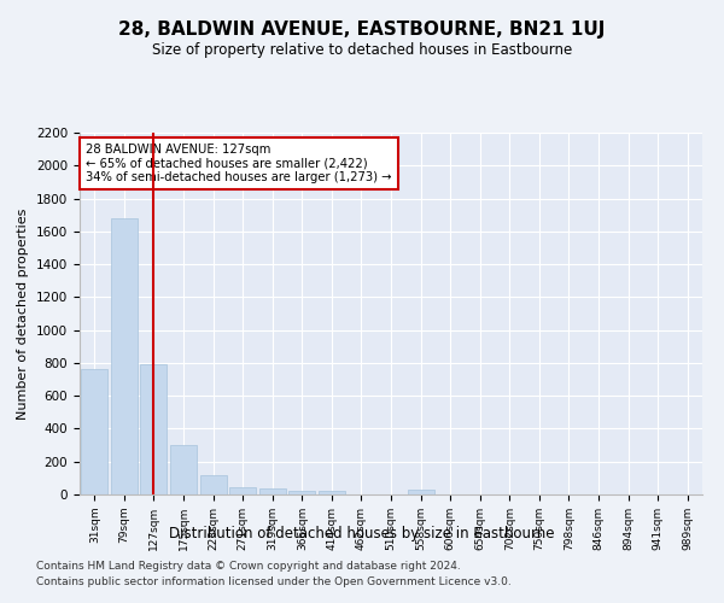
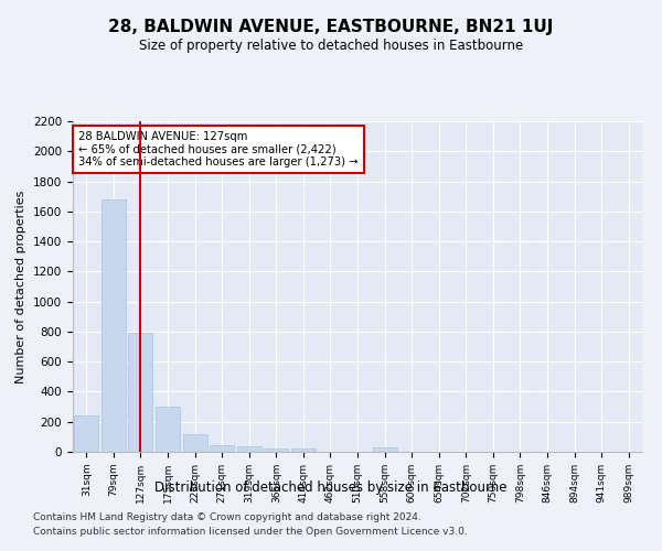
31sqm: 760 -> 240
